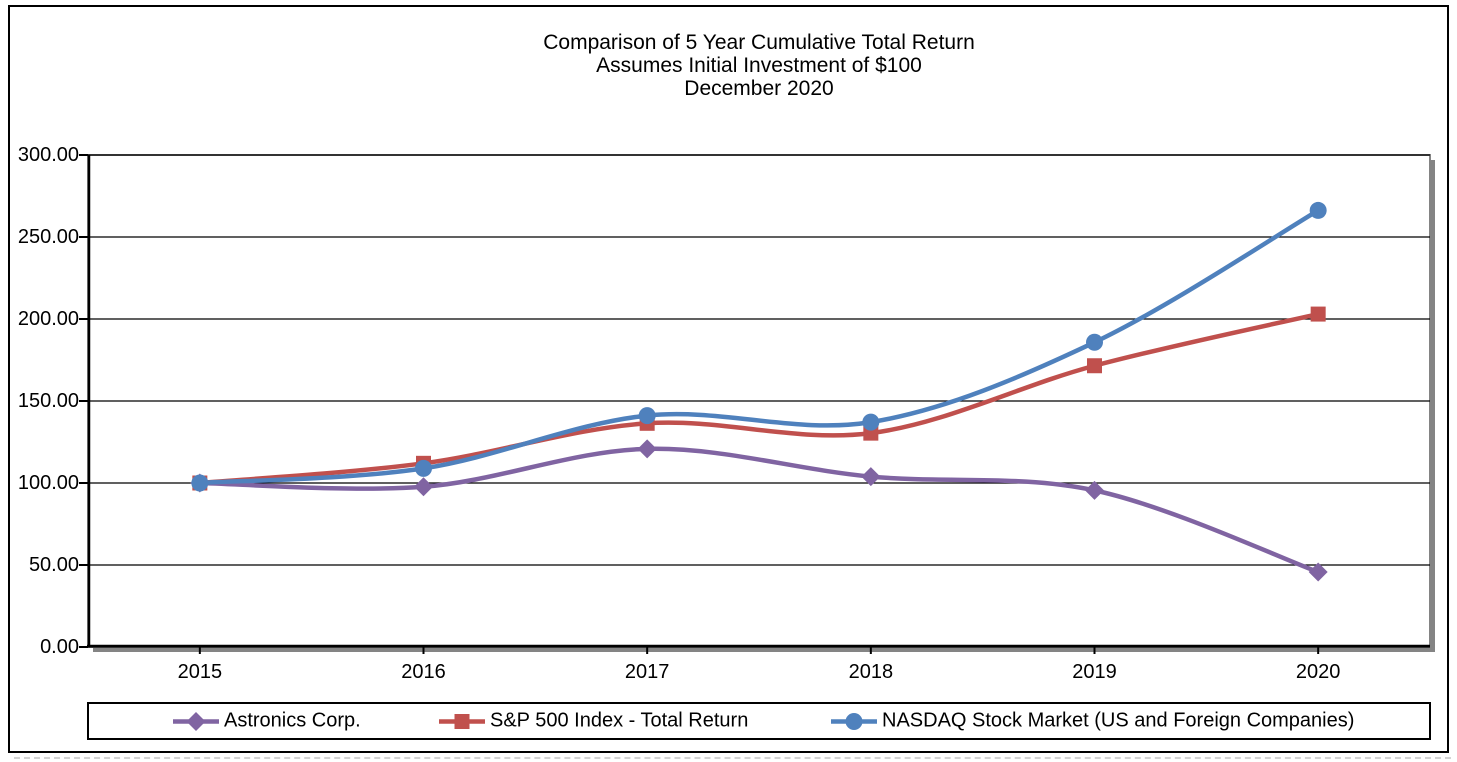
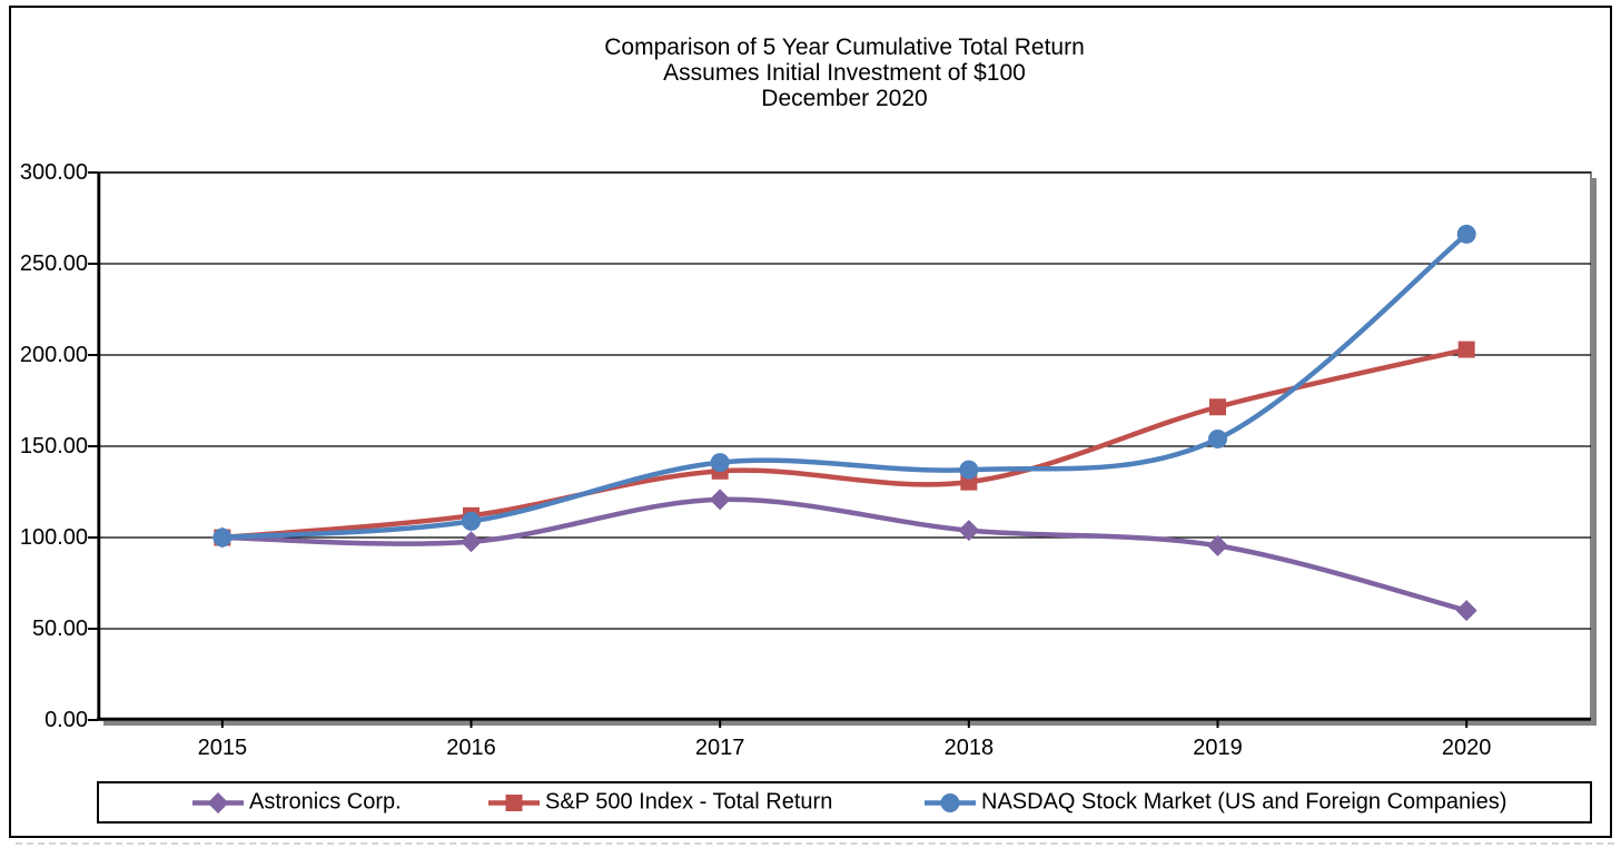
NASDAQ Stock Market (US and Foreign Companies)/2019: 186 -> 154
Astronics Corp./2020: 46 -> 60
